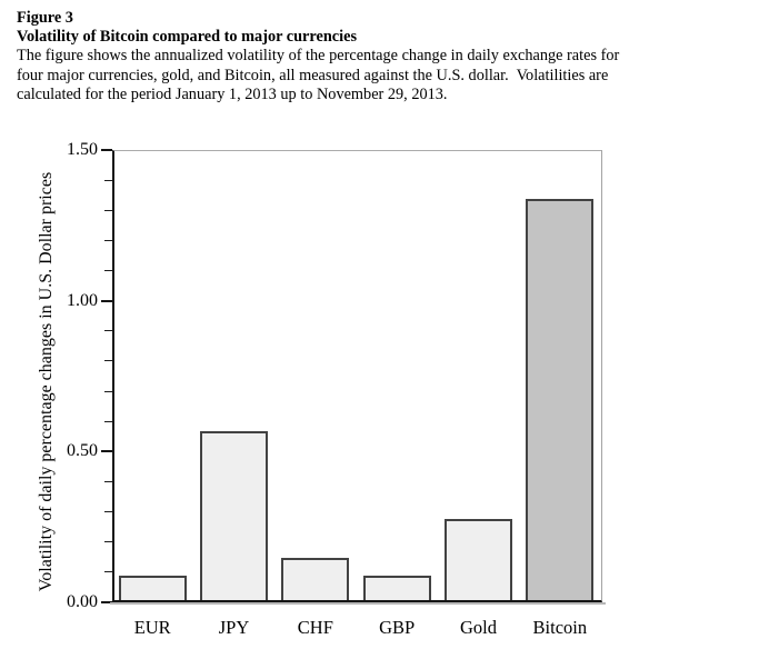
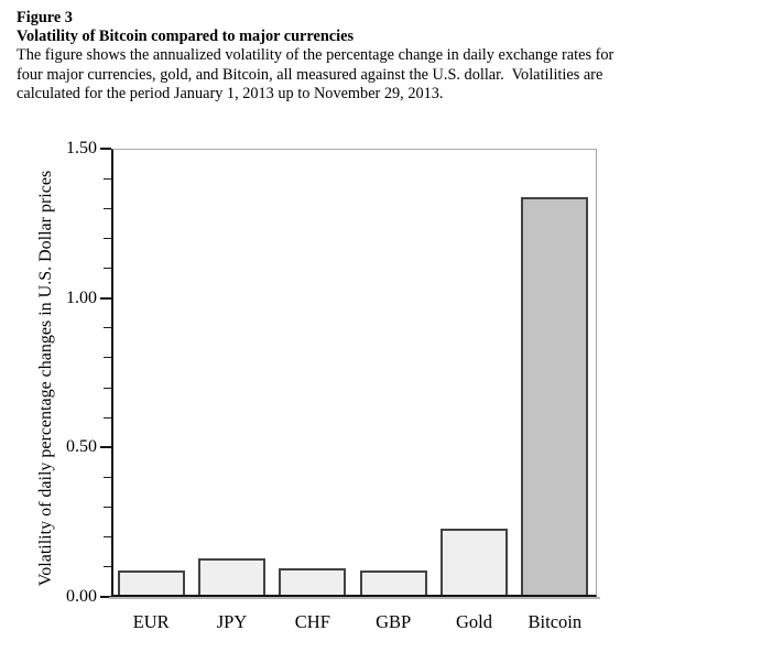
JPY: 0.56 -> 0.12
CHF: 0.14 -> 0.09
Gold: 0.27 -> 0.22
